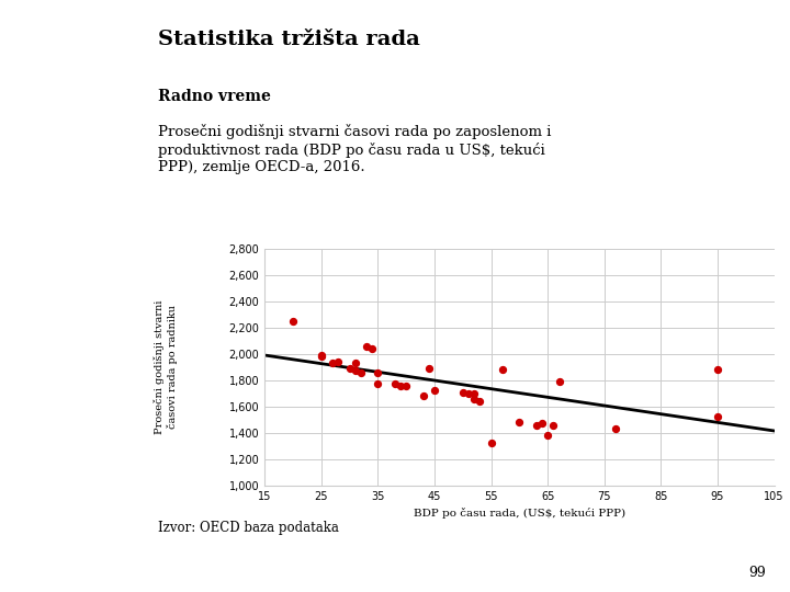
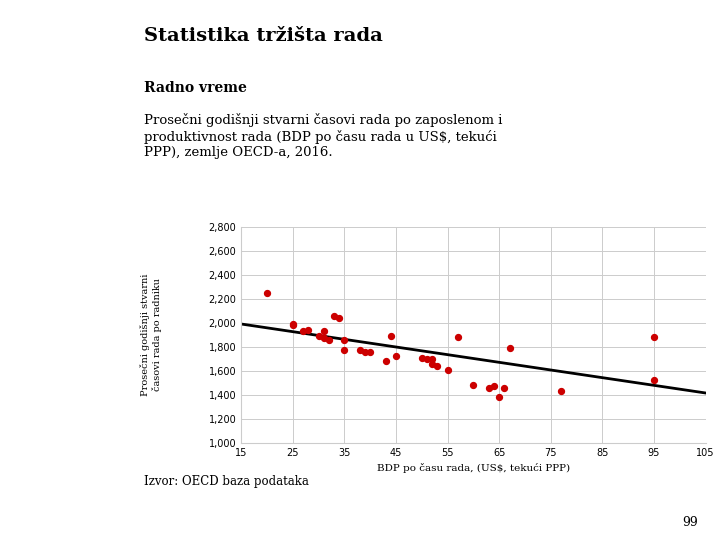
55: 1,320 -> 1,610
